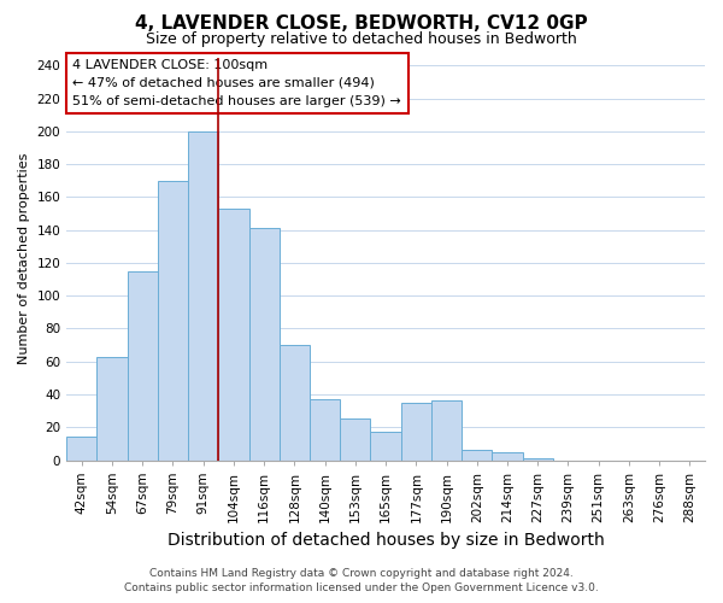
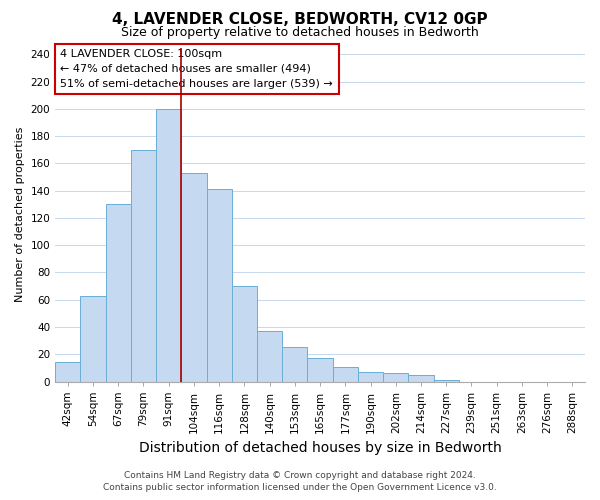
67sqm: 115 -> 130
177sqm: 35 -> 11
190sqm: 36 -> 7
